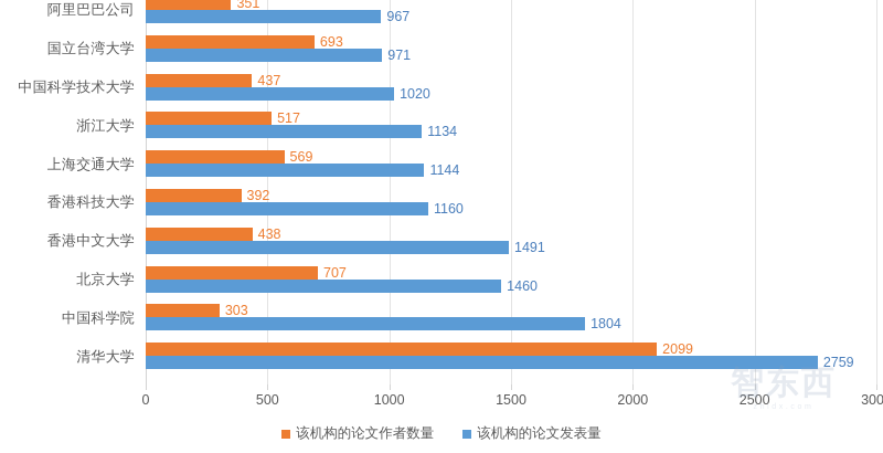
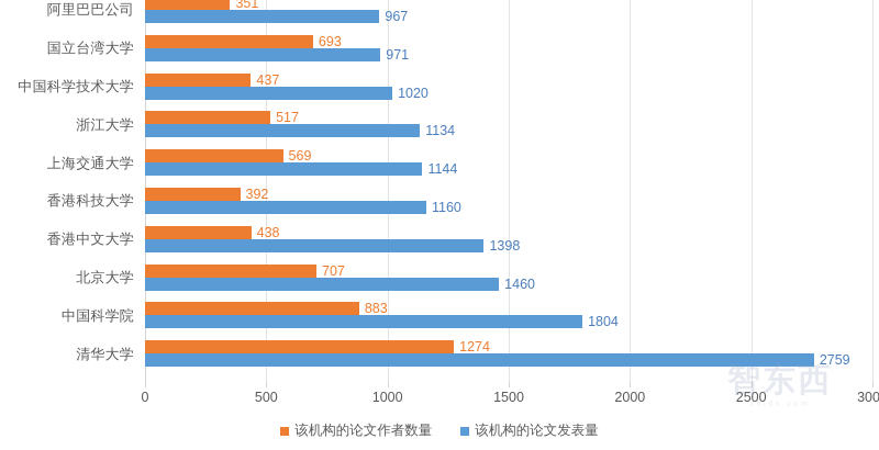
该机构的论文发表量/香港中文大学: 1491 -> 1398
该机构的论文作者数量/中国科学院: 303 -> 883
该机构的论文作者数量/清华大学: 2099 -> 1274
